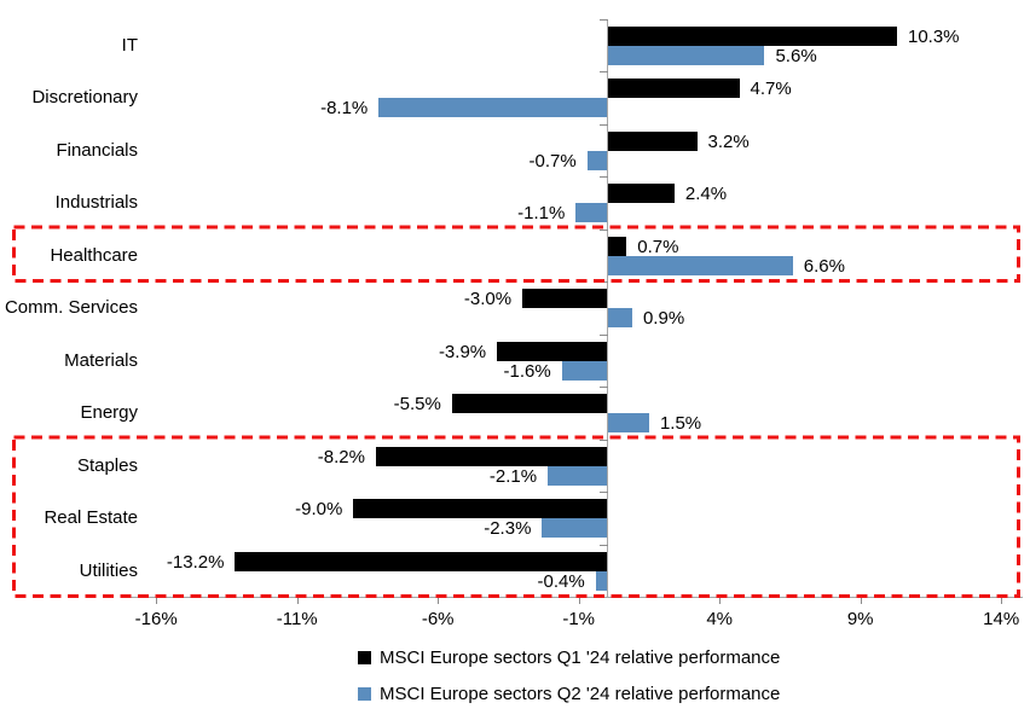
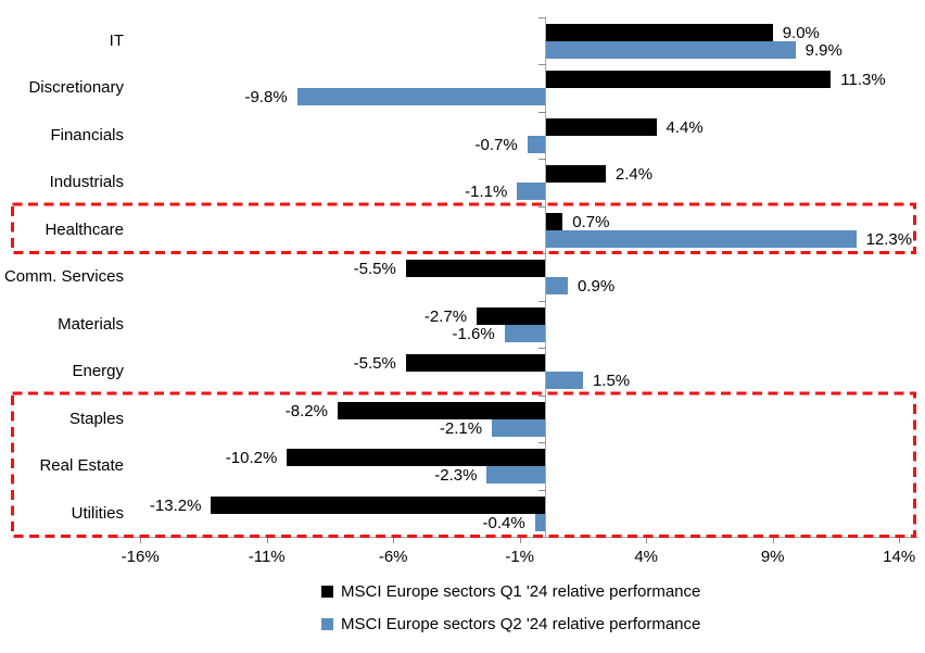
MSCI Europe sectors Q1 '24 relative performance/IT: 10.3% -> 9.0%
MSCI Europe sectors Q2 '24 relative performance/IT: 5.6% -> 9.9%
MSCI Europe sectors Q1 '24 relative performance/Discretionary: 4.7% -> 11.3%
MSCI Europe sectors Q2 '24 relative performance/Discretionary: -8.1% -> -9.8%
MSCI Europe sectors Q1 '24 relative performance/Financials: 3.2% -> 4.4%
MSCI Europe sectors Q2 '24 relative performance/Healthcare: 6.6% -> 12.3%
MSCI Europe sectors Q1 '24 relative performance/Comm. Services: -3.0% -> -5.5%
MSCI Europe sectors Q1 '24 relative performance/Materials: -3.9% -> -2.7%
MSCI Europe sectors Q1 '24 relative performance/Real Estate: -9.0% -> -10.2%
